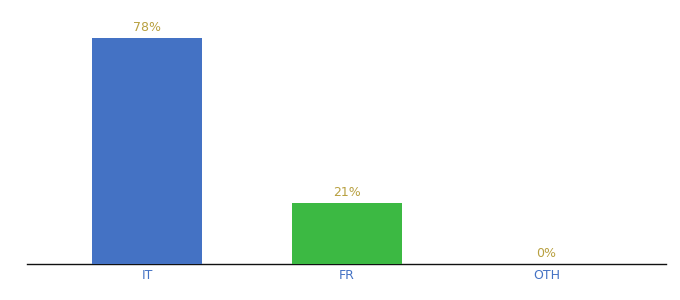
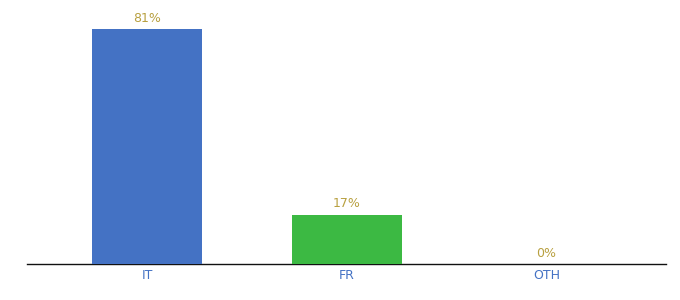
IT: 78% -> 81%
FR: 21% -> 17%
